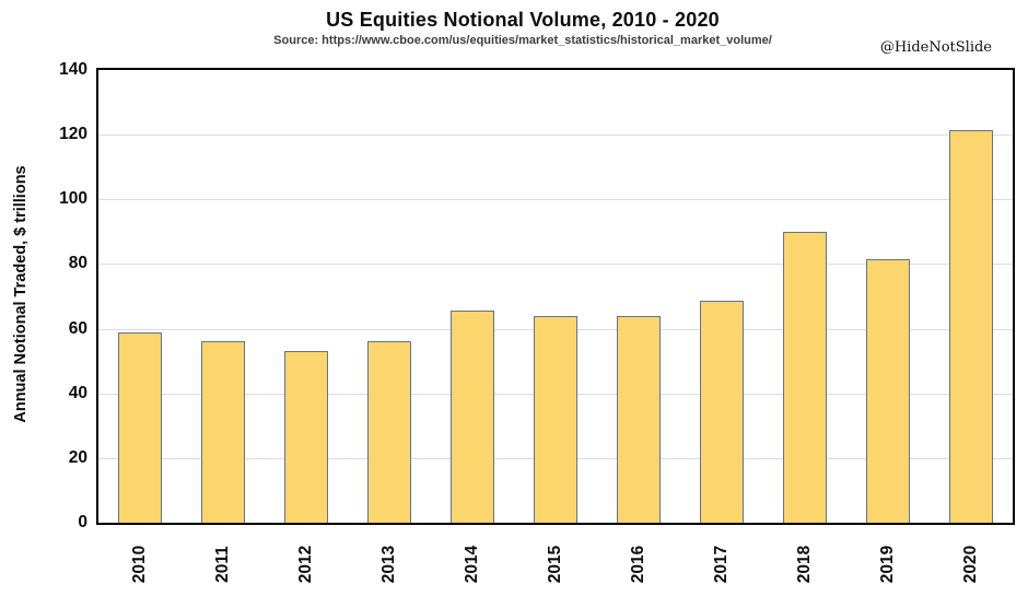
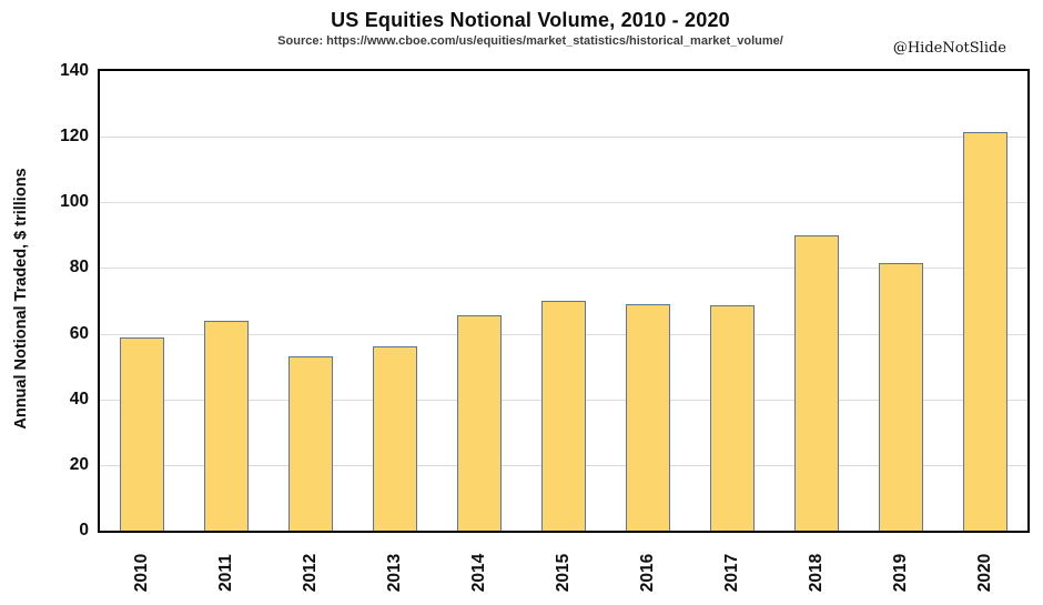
2011: 56 -> 64
2015: 64 -> 70
2016: 64 -> 69
